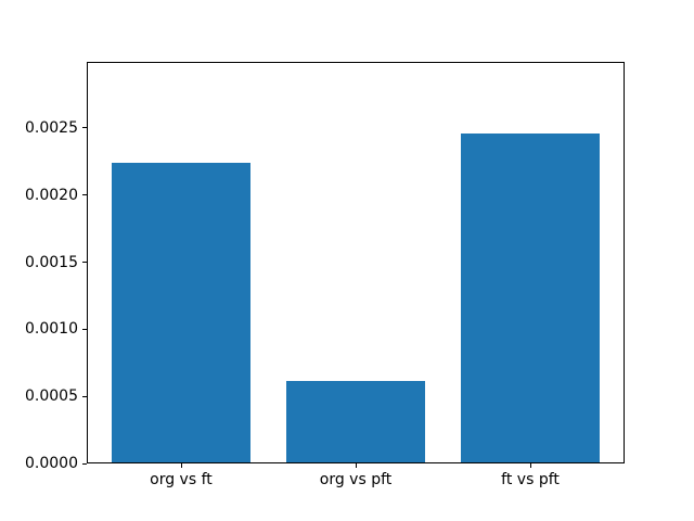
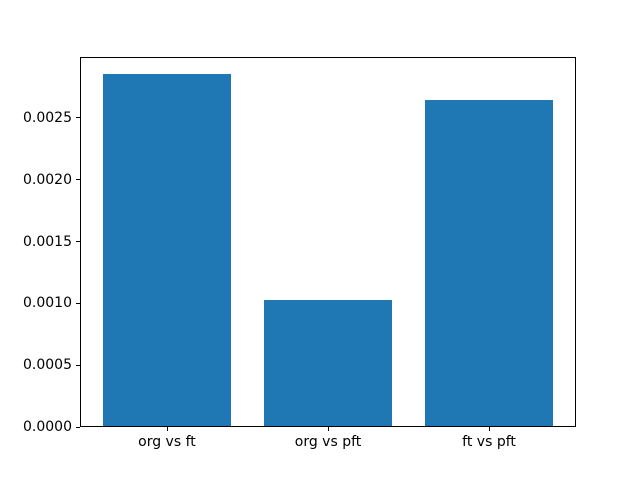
org vs ft: 0.00223 -> 0.00285
org vs pft: 0.00061 -> 0.00102
ft vs pft: 0.00245 -> 0.00264
